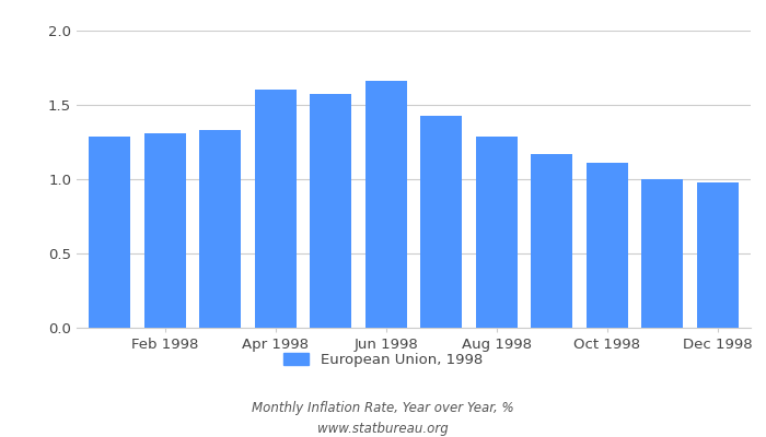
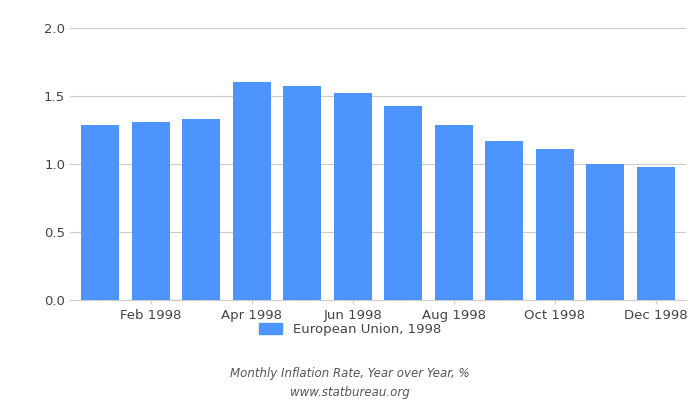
Jun 1998: 1.66 -> 1.52
